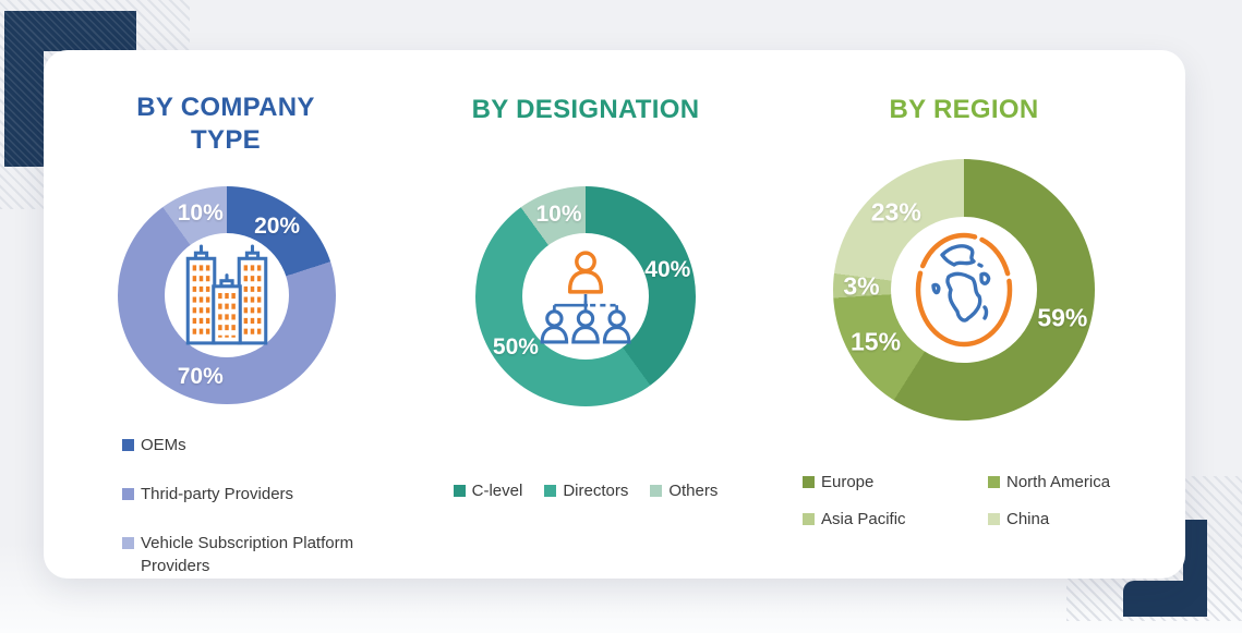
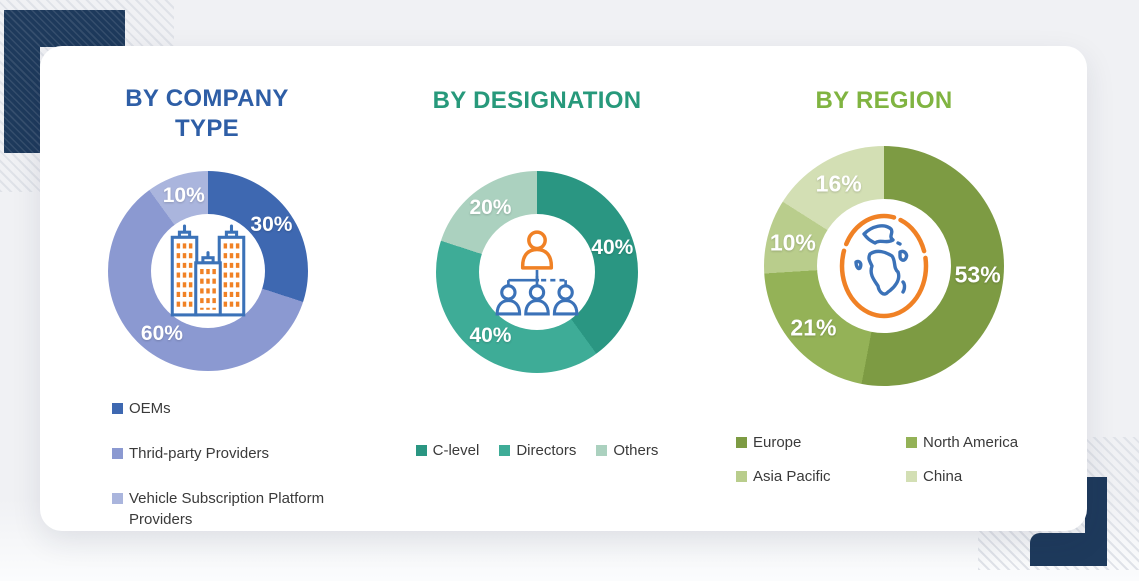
BY COMPANY TYPE/OEMs: 20% -> 30%
BY COMPANY TYPE/Thrid-party Providers: 70% -> 60%
BY DESIGNATION/Directors: 50% -> 40%
BY DESIGNATION/Others: 10% -> 20%
BY REGION/Europe: 59% -> 53%
BY REGION/North America: 15% -> 21%
BY REGION/Asia Pacific: 3% -> 10%
BY REGION/China: 23% -> 16%
